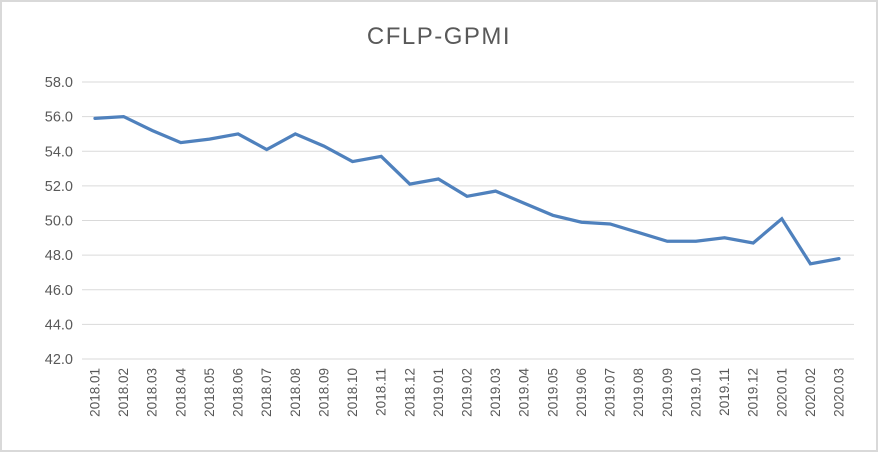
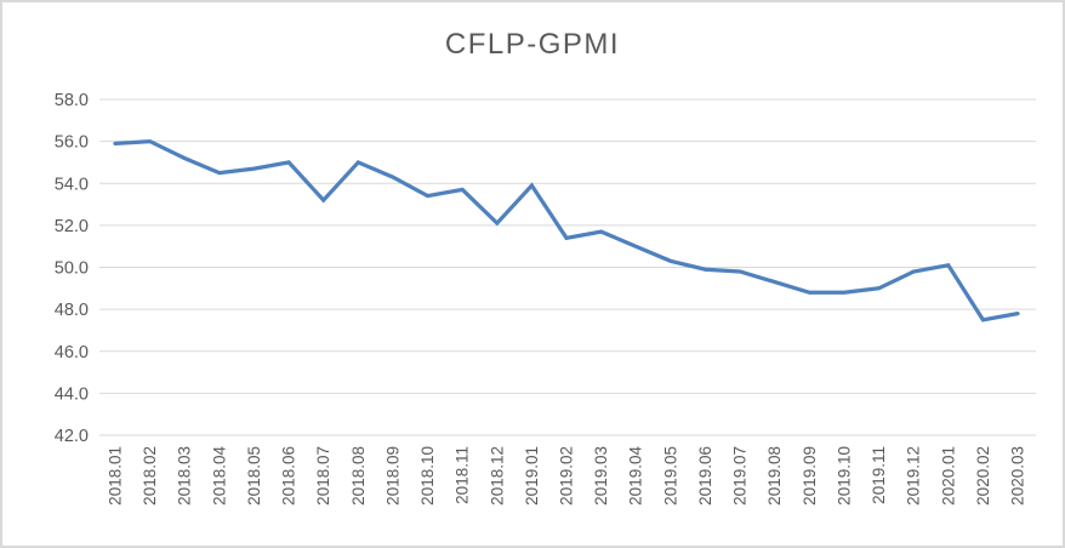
2018.07: 54.1 -> 53.2
2019.01: 52.4 -> 53.9
2019.12: 48.7 -> 49.8
